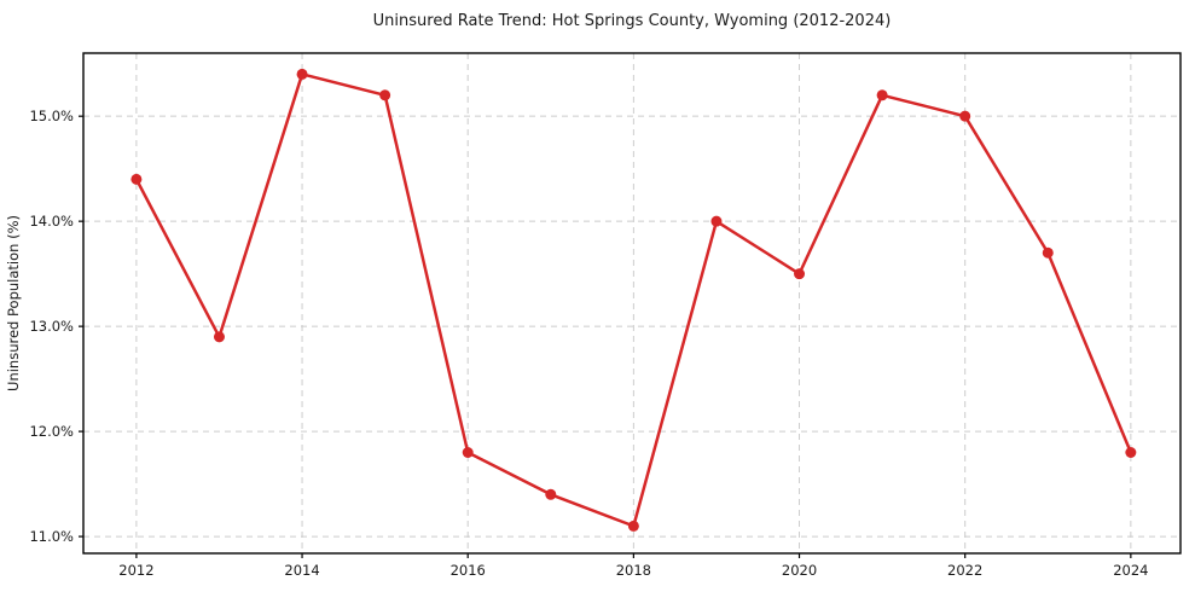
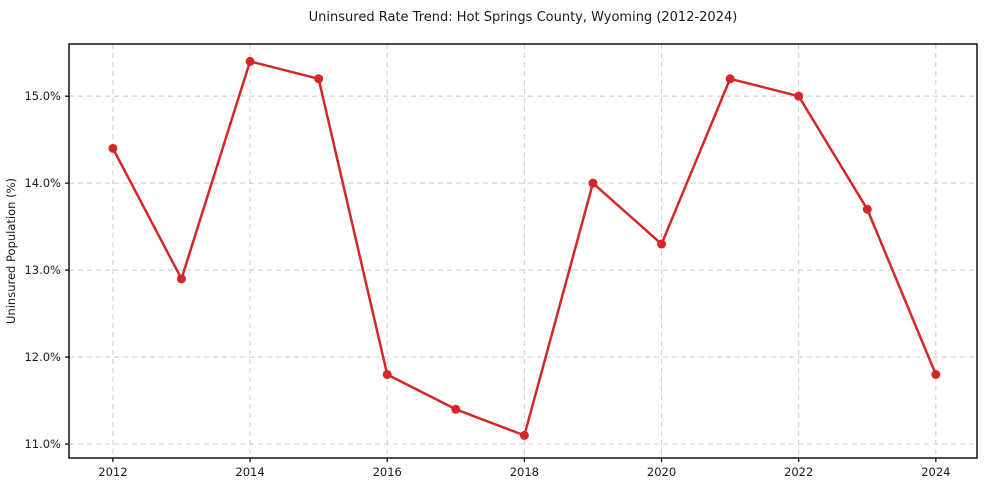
2020: 13.5% -> 13.3%
